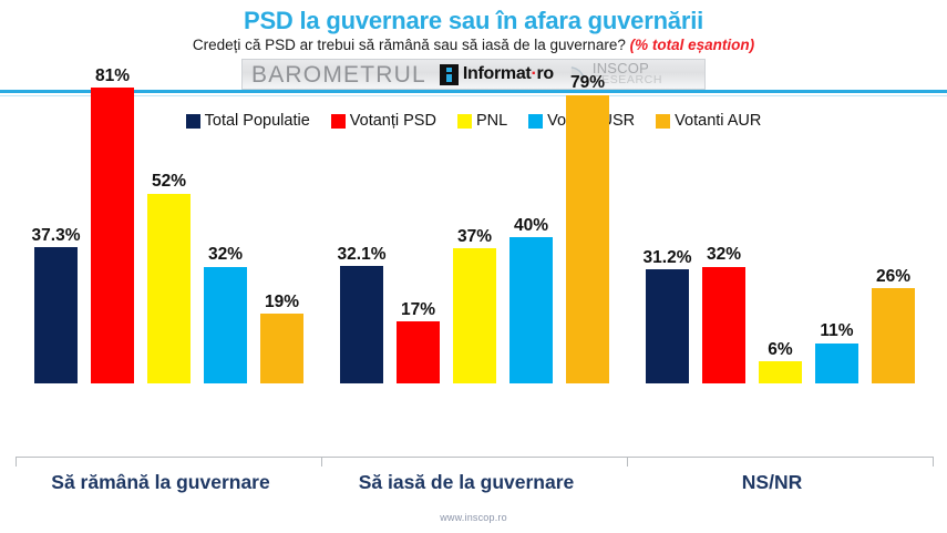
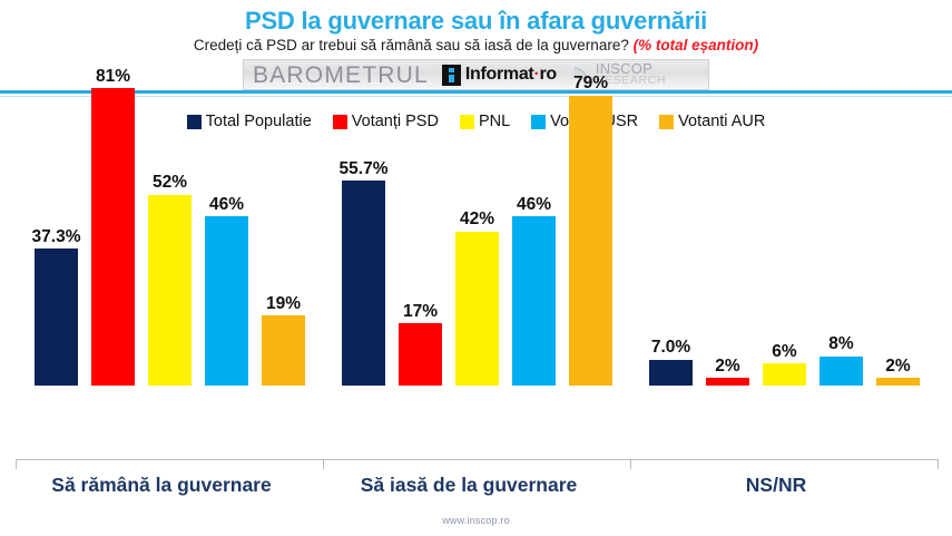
Votanti USR/Să rămână la guvernare: 32% -> 46%
Total Populatie/Să iasă de la guvernare: 32.1% -> 55.7%
PNL/Să iasă de la guvernare: 37% -> 42%
Votanti USR/Să iasă de la guvernare: 40% -> 46%
Total Populatie/NS/NR: 31.2% -> 7.0%
Votanți PSD/NS/NR: 32% -> 2%
Votanti USR/NS/NR: 11% -> 8%
Votanti AUR/NS/NR: 26% -> 2%
